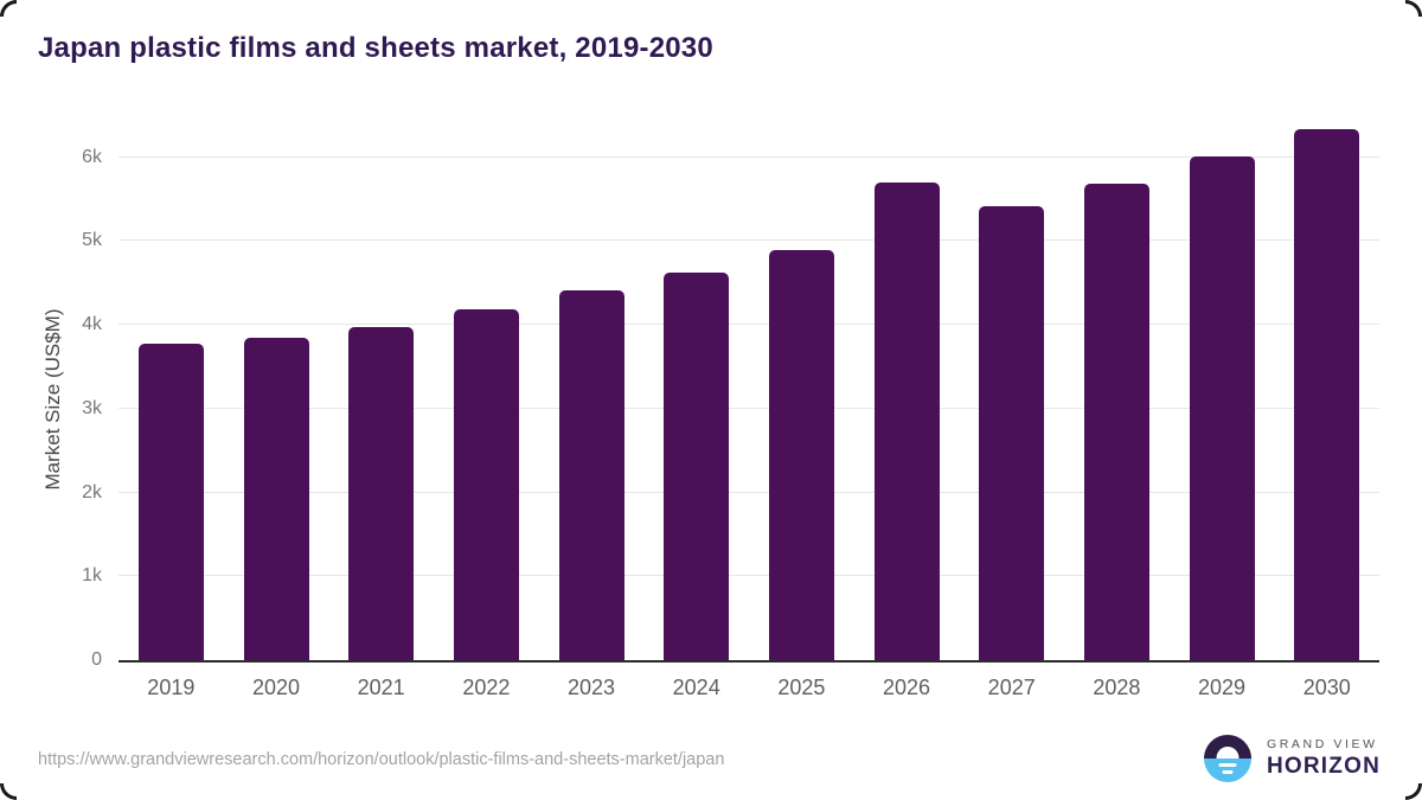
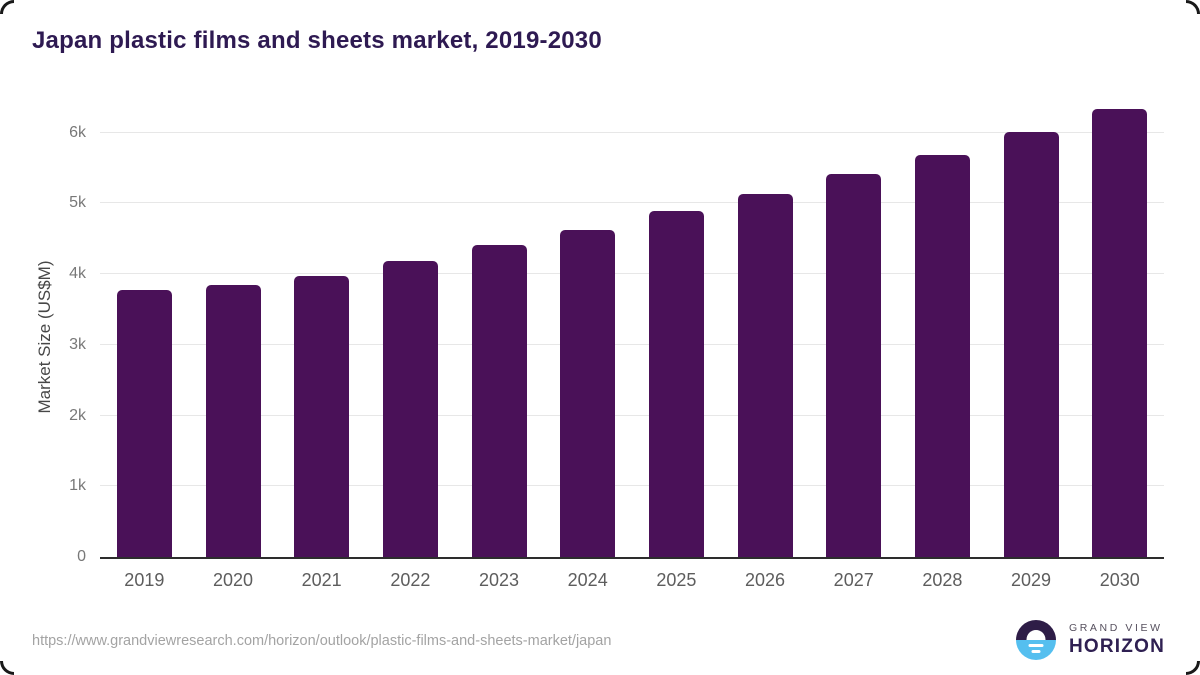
2026: 5.7k -> 5.1k
